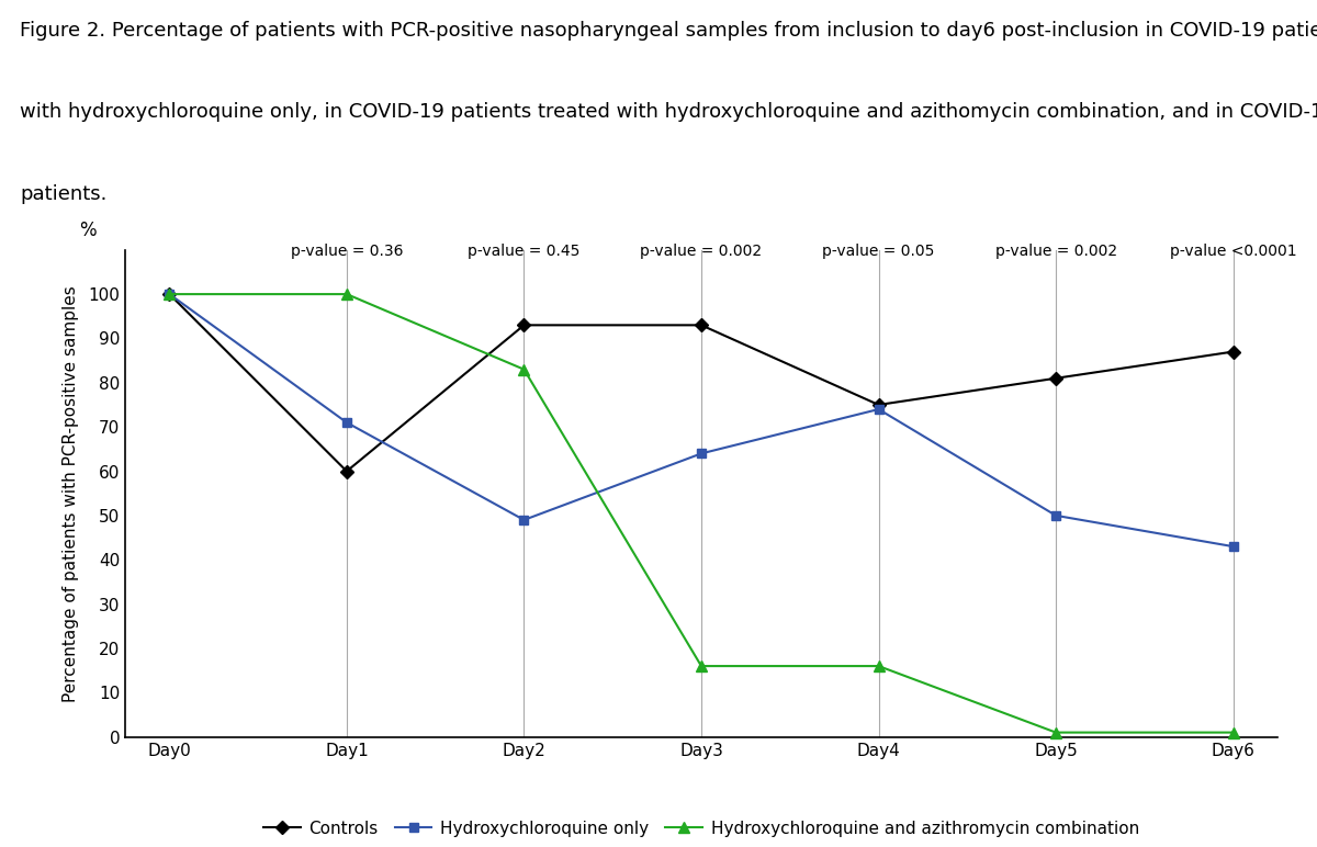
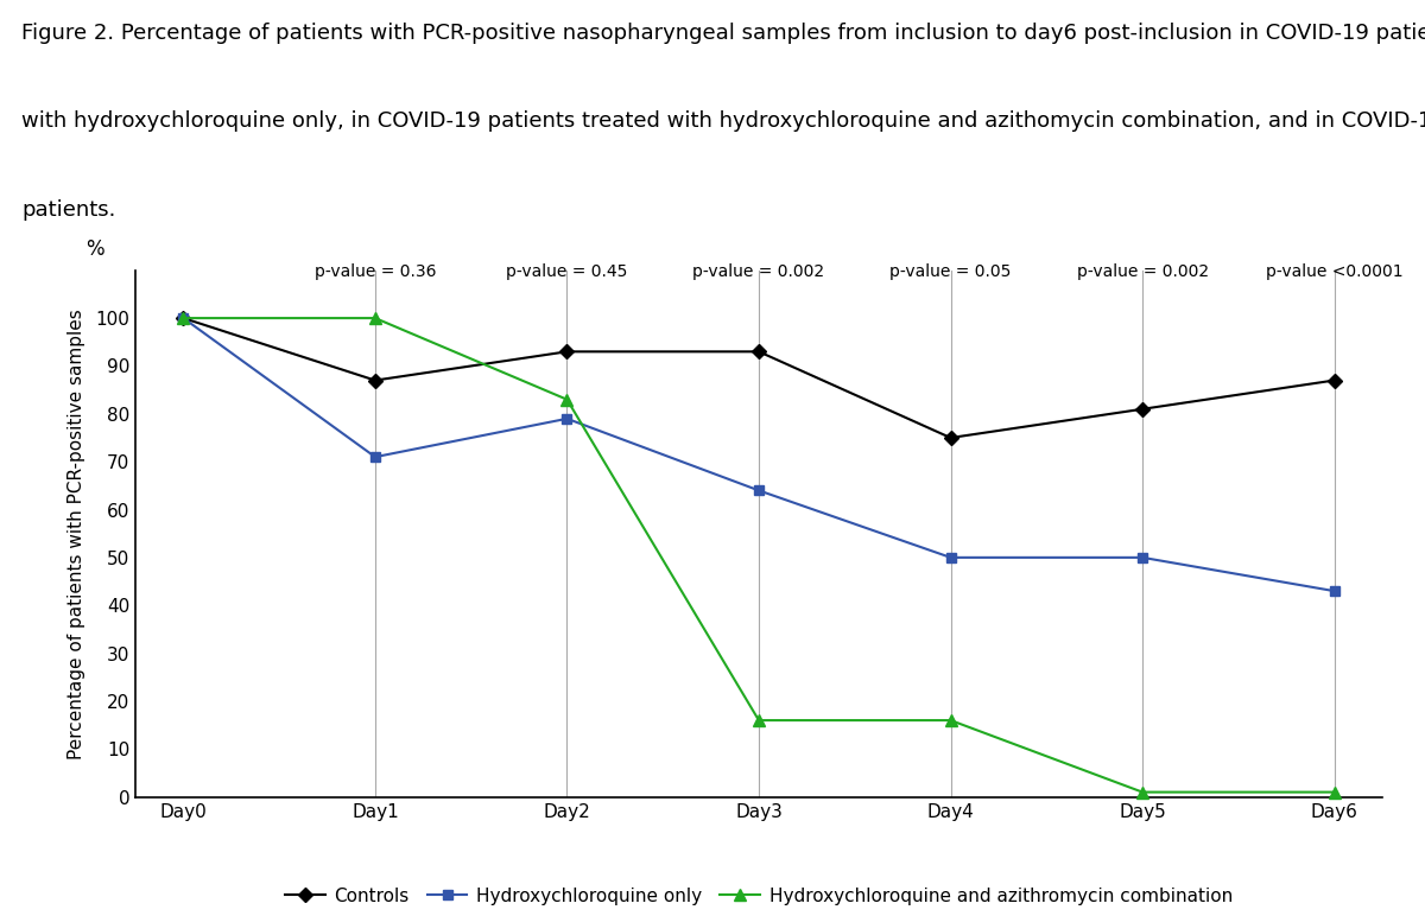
Controls/Day1: 60 -> 87
Hydroxychloroquine only/Day2: 49 -> 79
Hydroxychloroquine only/Day4: 74 -> 50
